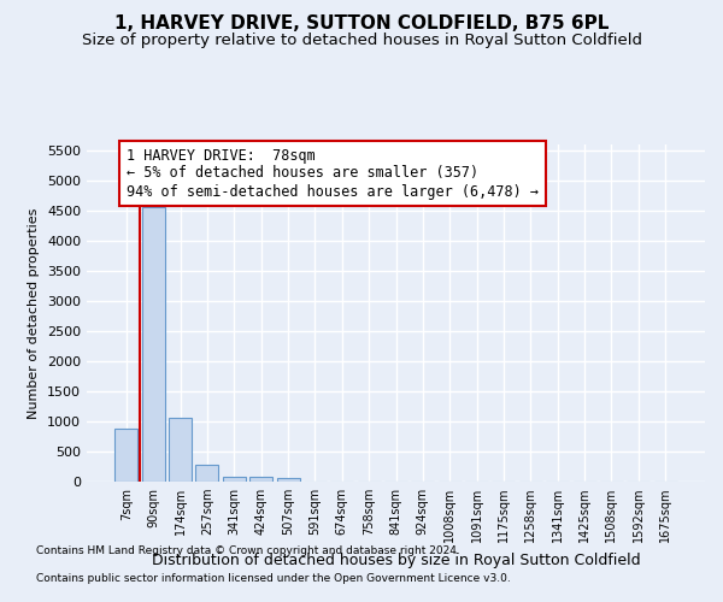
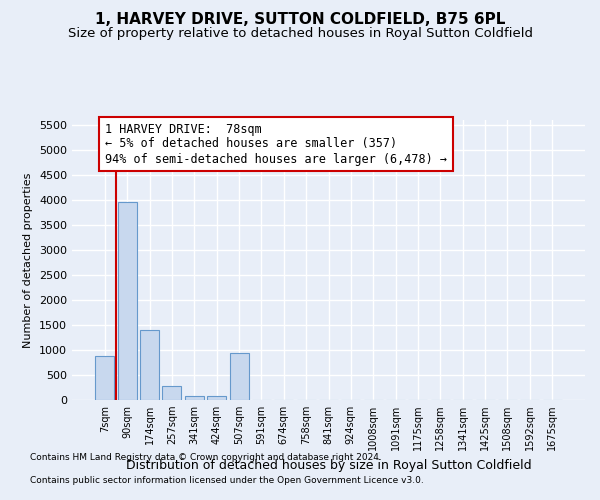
90sqm: 4560 -> 3960
174sqm: 1060 -> 1400
507sqm: 60 -> 940
